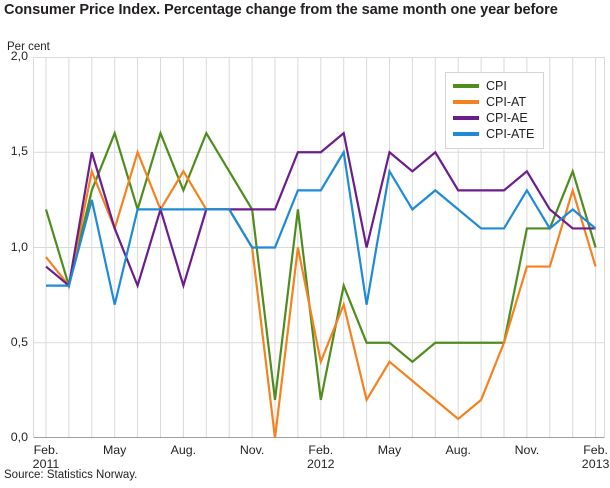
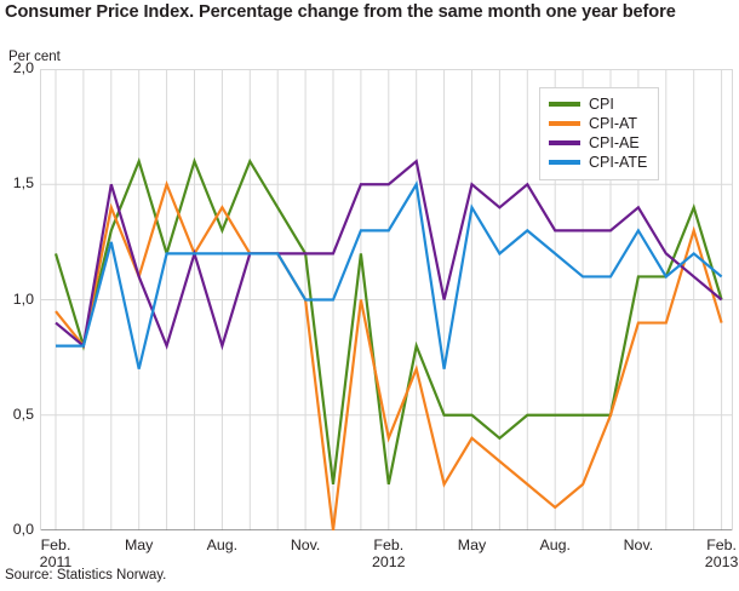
CPI-AE/Feb. 2013: 1,1 -> 1,0
